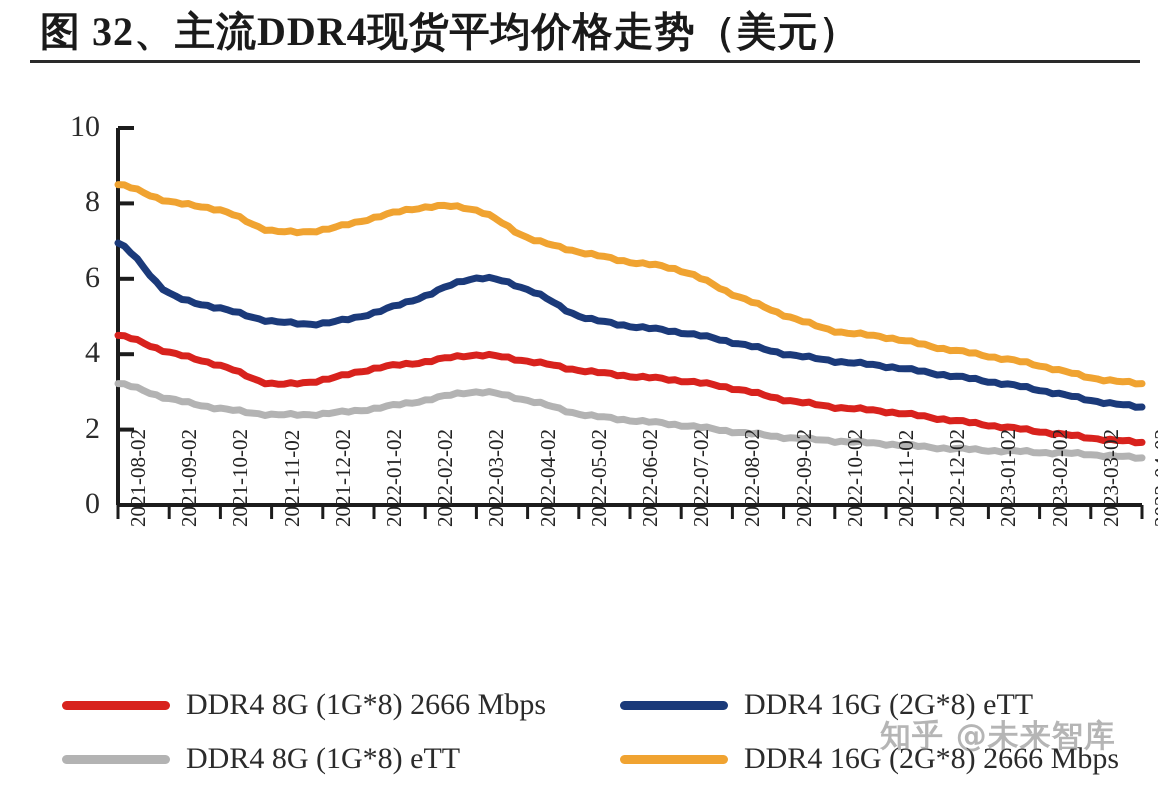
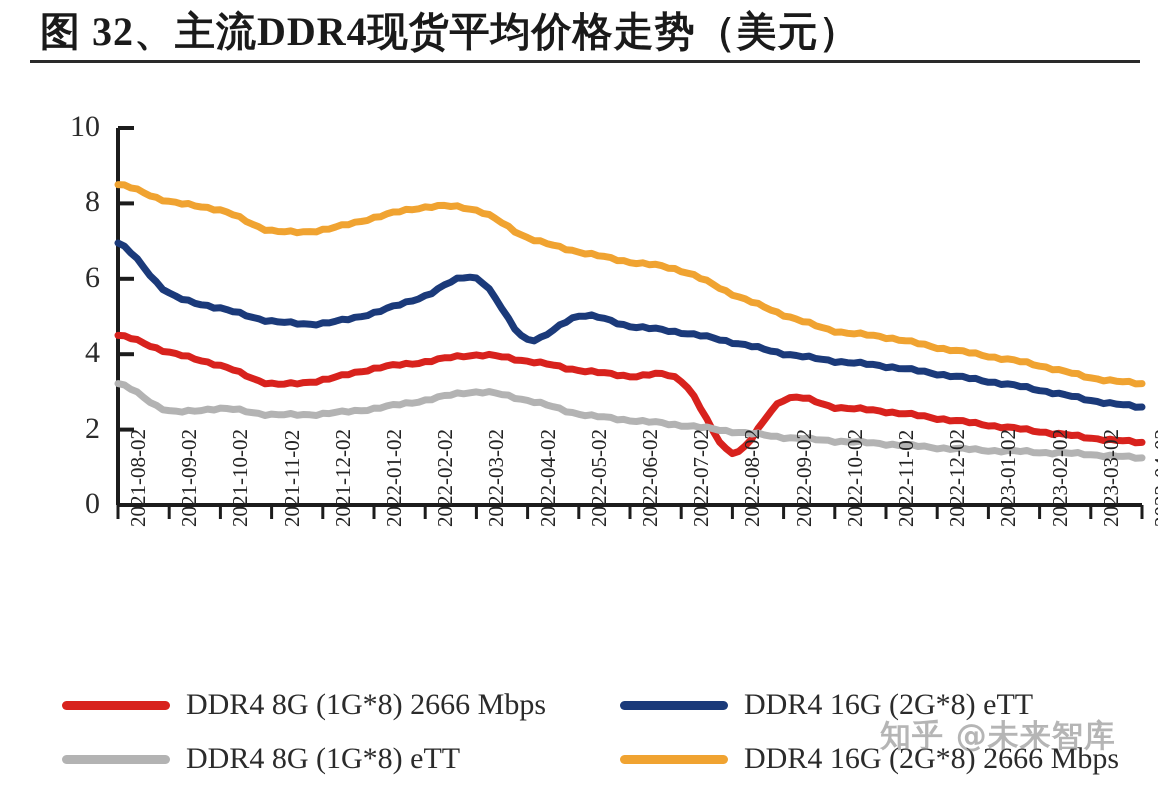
DDR4 8G (1G*8) eTT/2021-09-02: 2.8 -> 2.5
DDR4 16G (2G*8) eTT/2022-04-02: 5.7 -> 4.4
DDR4 8G (1G*8) 2666 Mbps/2022-08-02: 3.1 -> 1.4
